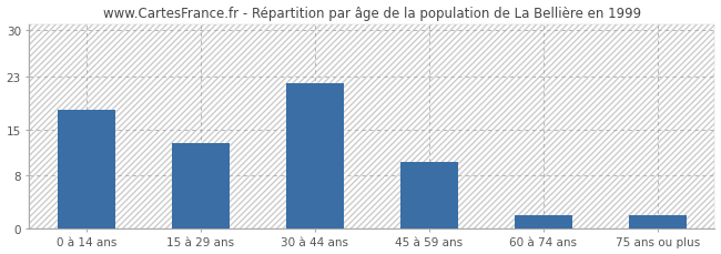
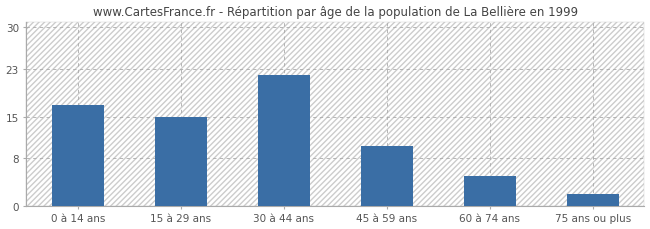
0 à 14 ans: 18 -> 17
15 à 29 ans: 13 -> 15
60 à 74 ans: 2 -> 5
